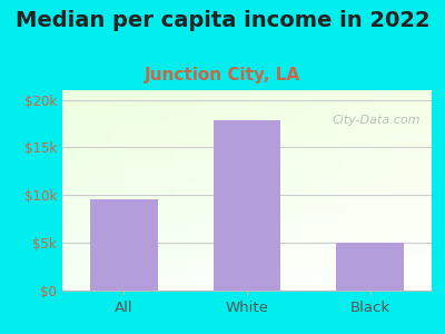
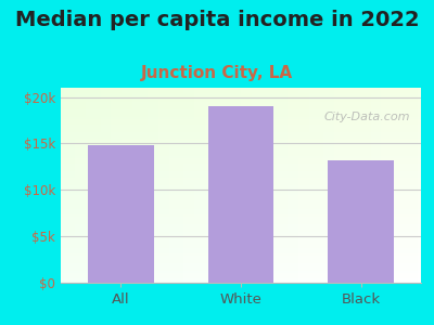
All: $9.6k -> $14.8k
White: $17.8k -> $19.0k
Black: $5.0k -> $13.2k
